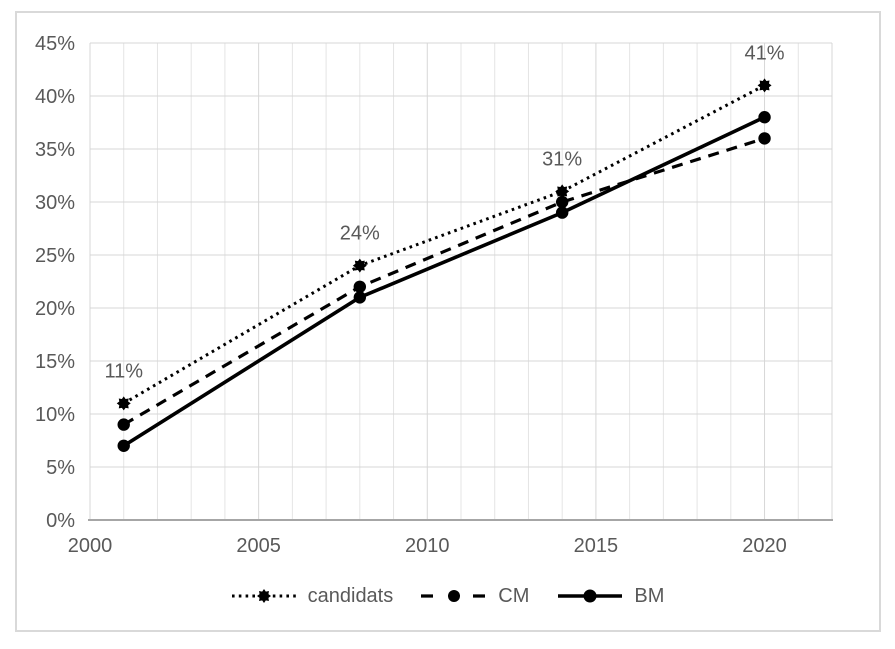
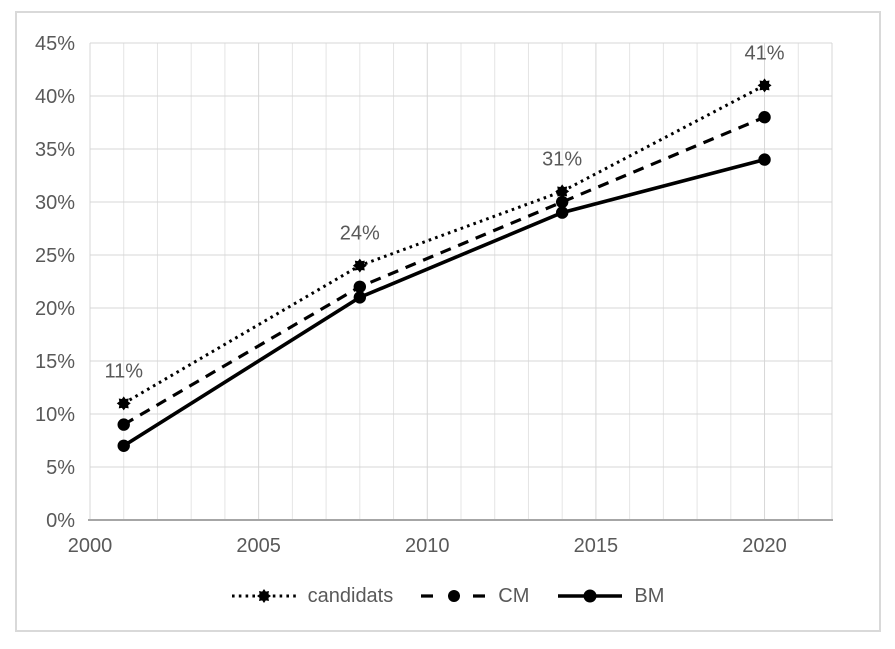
CM/2020: 36% -> 38%
BM/2020: 38% -> 34%
